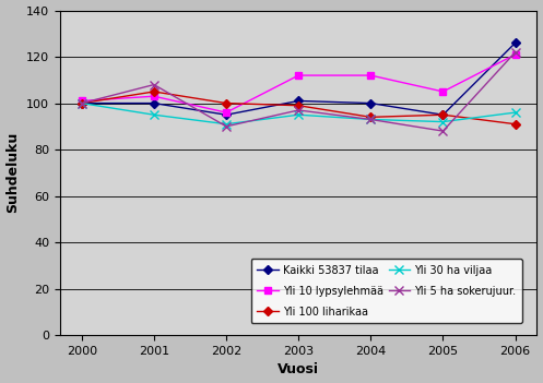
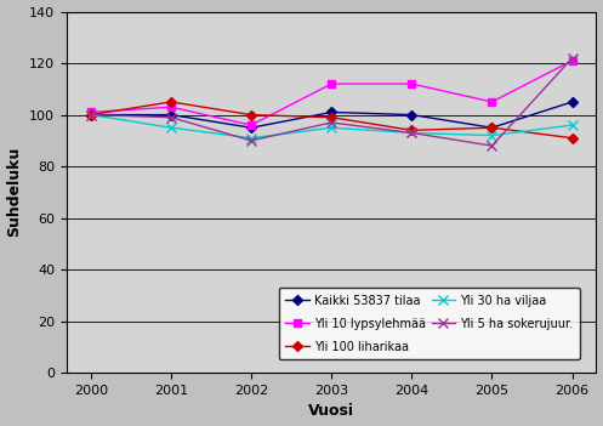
Yli 5 ha sokerujuur./2001: 108 -> 99
Kaikki 53837 tilaa/2006: 126 -> 105
